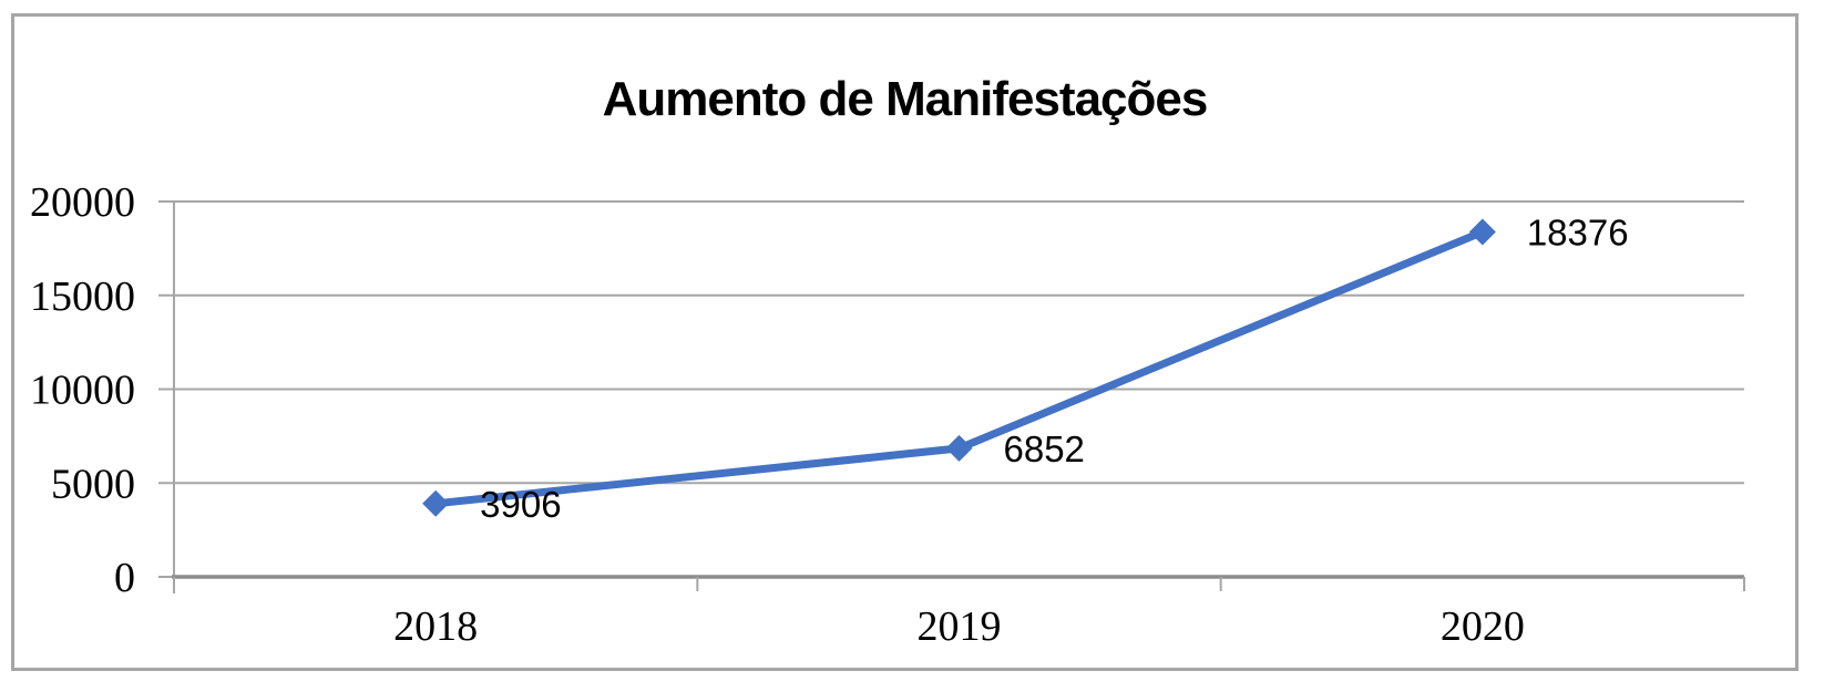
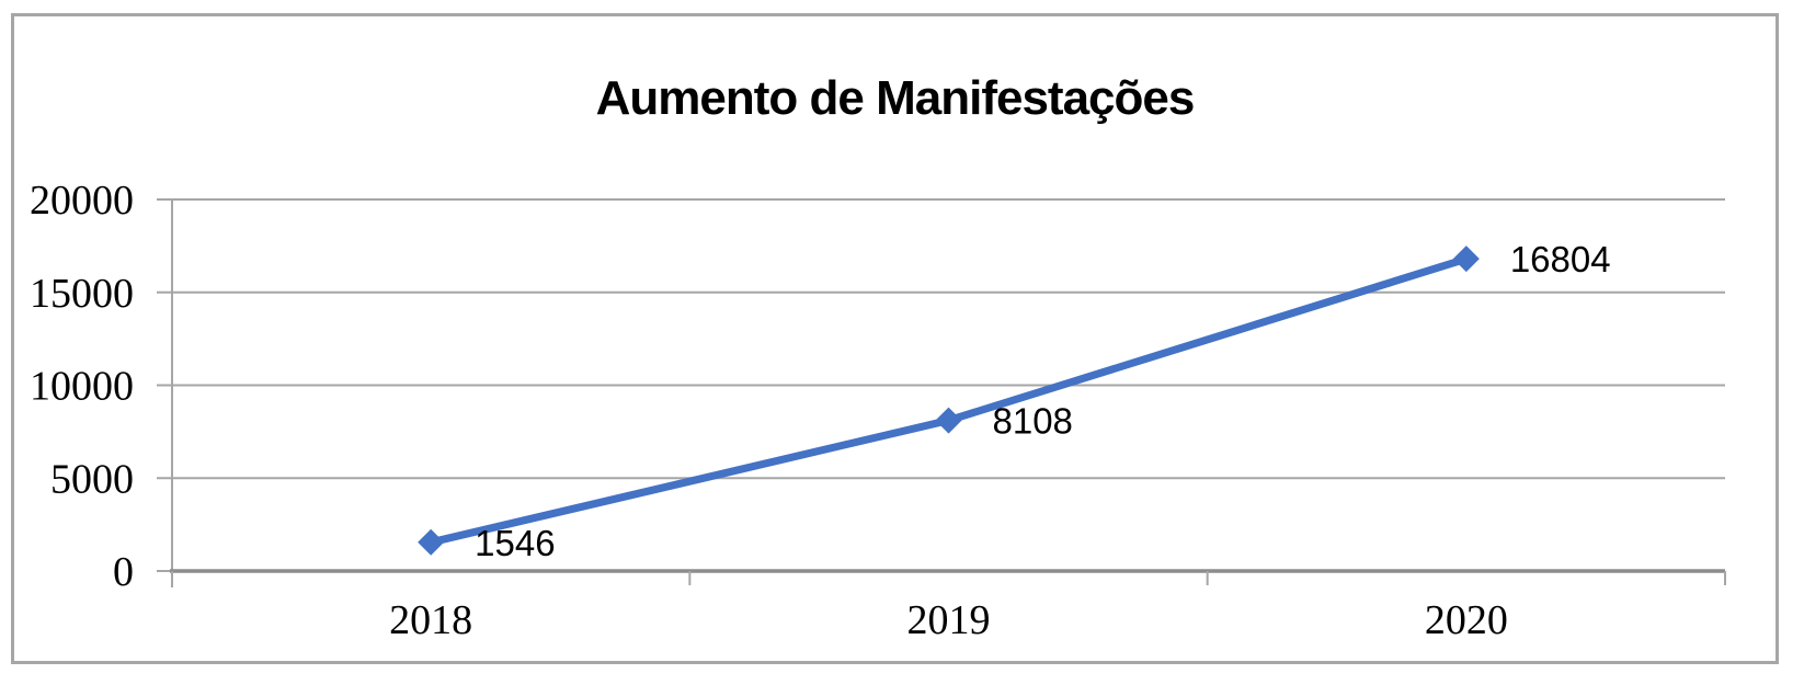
2018: 3906 -> 1546
2019: 6852 -> 8108
2020: 18376 -> 16804
